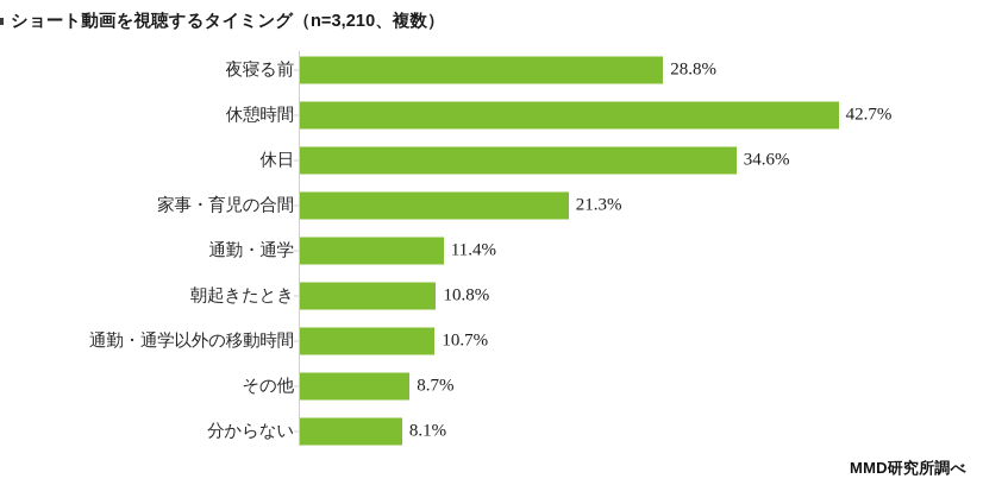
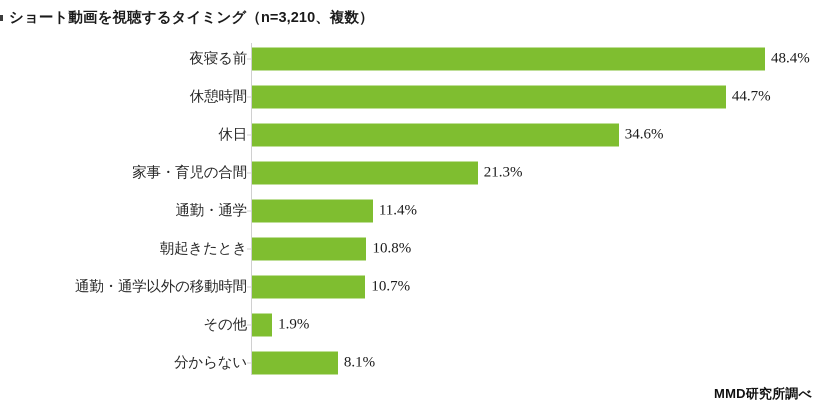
夜寝る前: 28.8% -> 48.4%
休憩時間: 42.7% -> 44.7%
その他: 8.7% -> 1.9%
